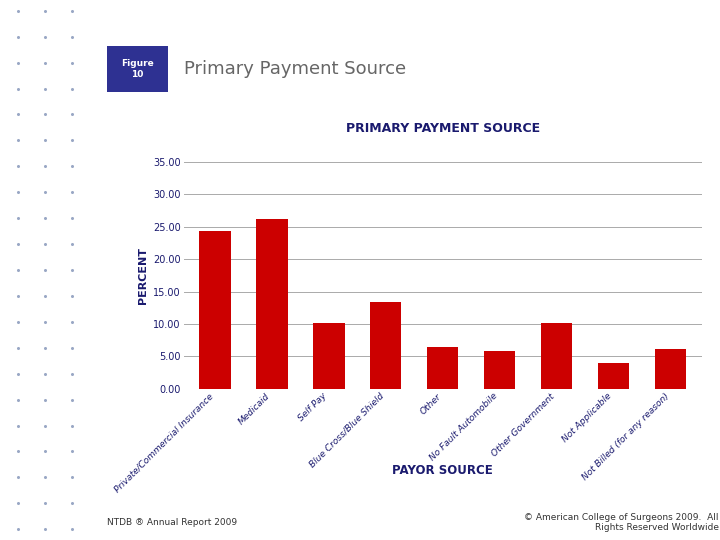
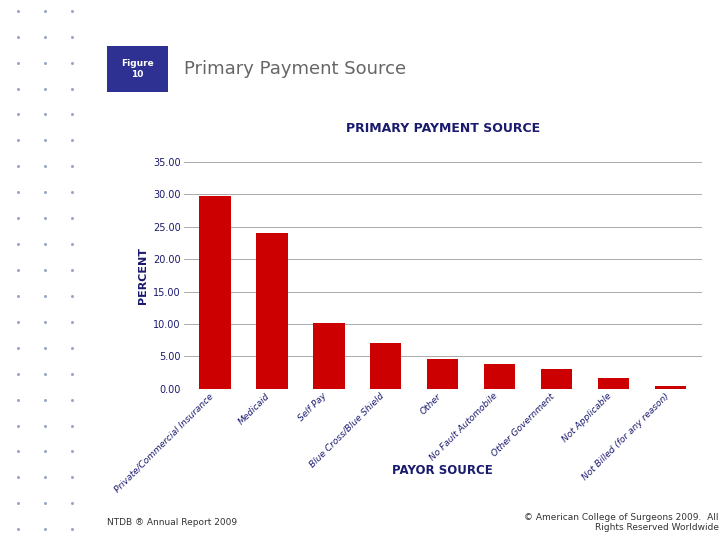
Private/Commercial Insurance: 24.4 -> 29.8
Medicaid: 26.2 -> 24.0
Blue Cross/Blue Shield: 13.4 -> 7.0
Other: 6.4 -> 4.6
No Fault Automobile: 5.8 -> 3.8
Other Government: 10.2 -> 3.0
Not Applicable: 4.0 -> 1.6
Not Billed (for any reason): 6.2 -> 0.5
